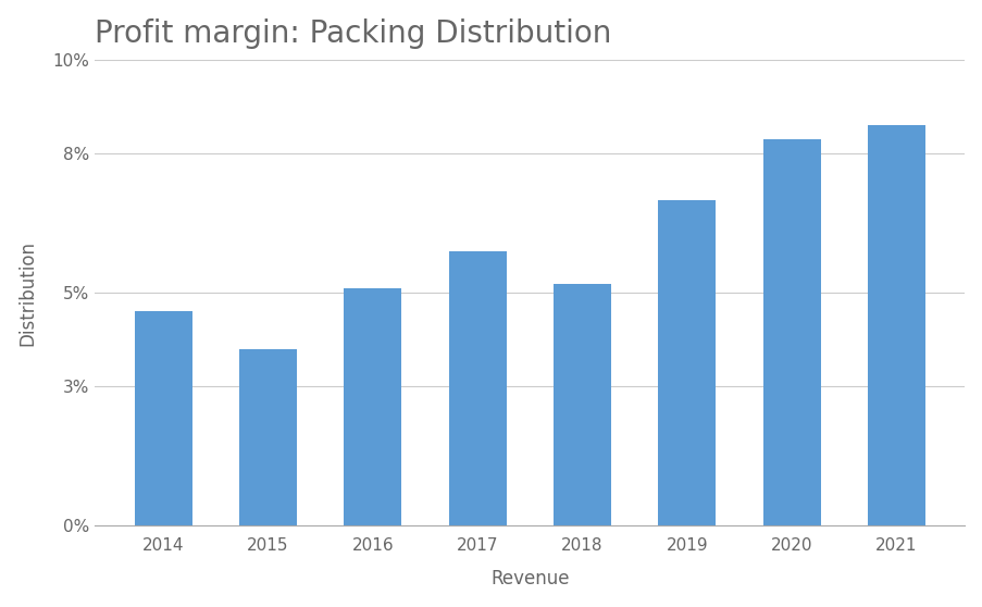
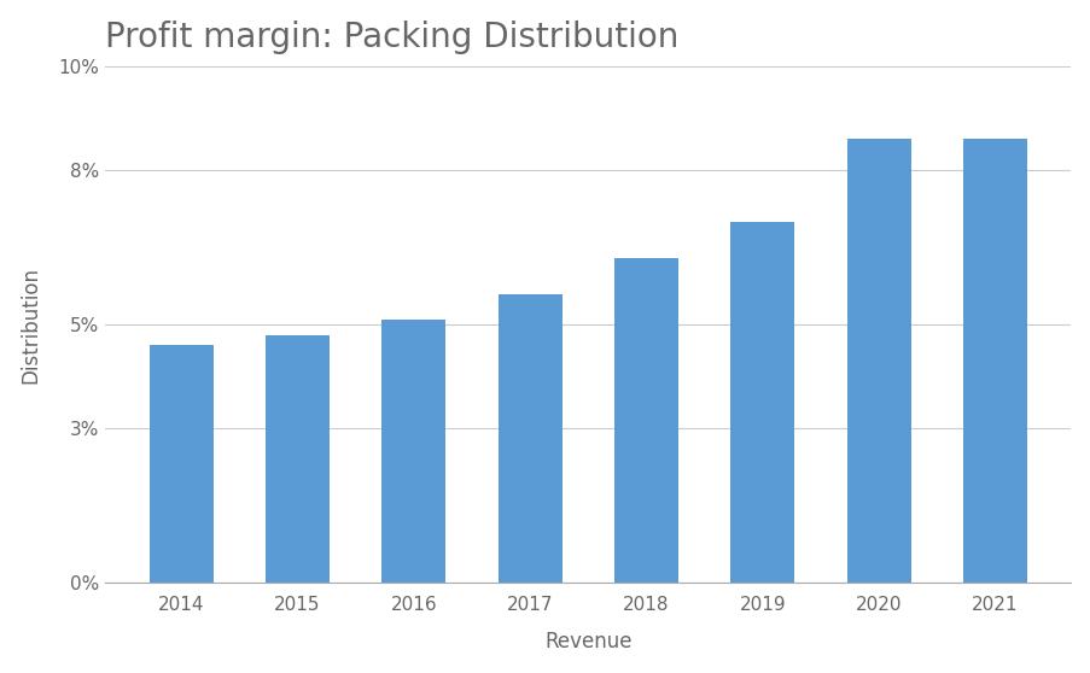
2015: 3.8% -> 4.8%
2017: 5.9% -> 5.6%
2018: 5.2% -> 6.3%
2020: 8.3% -> 8.6%
